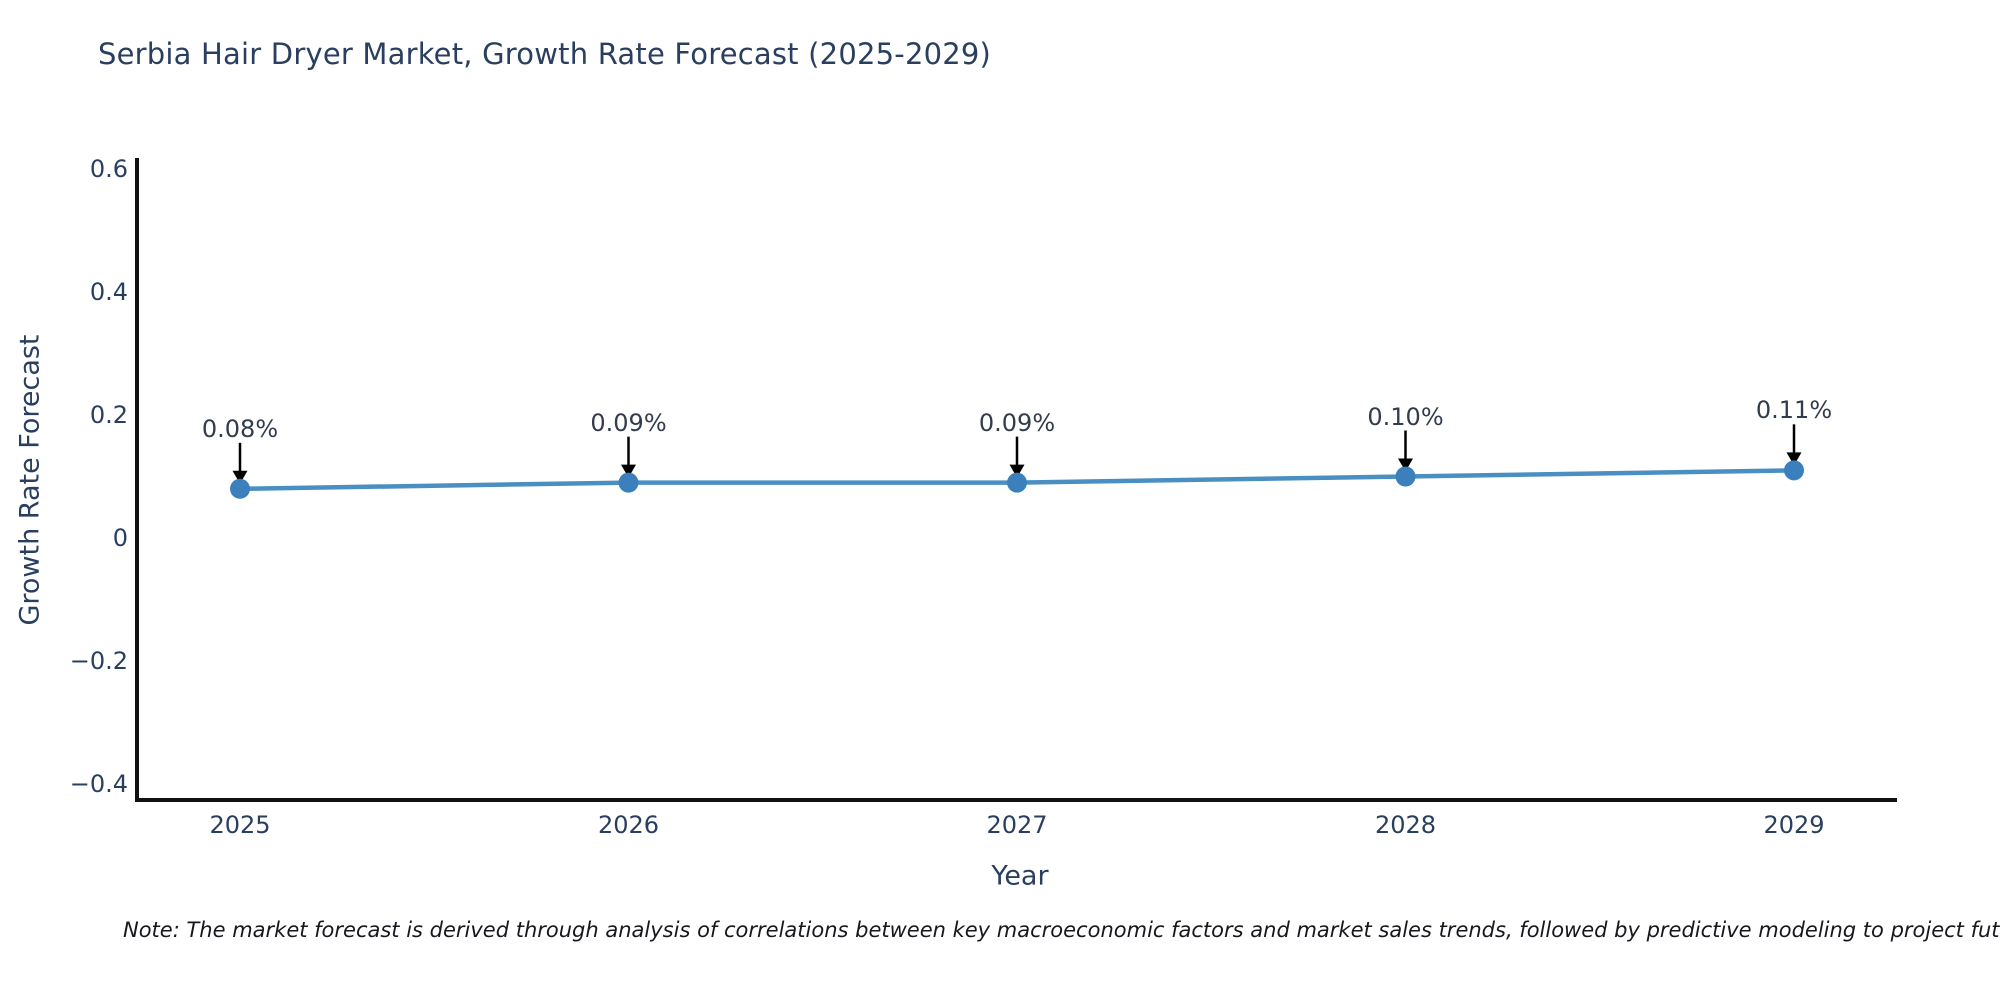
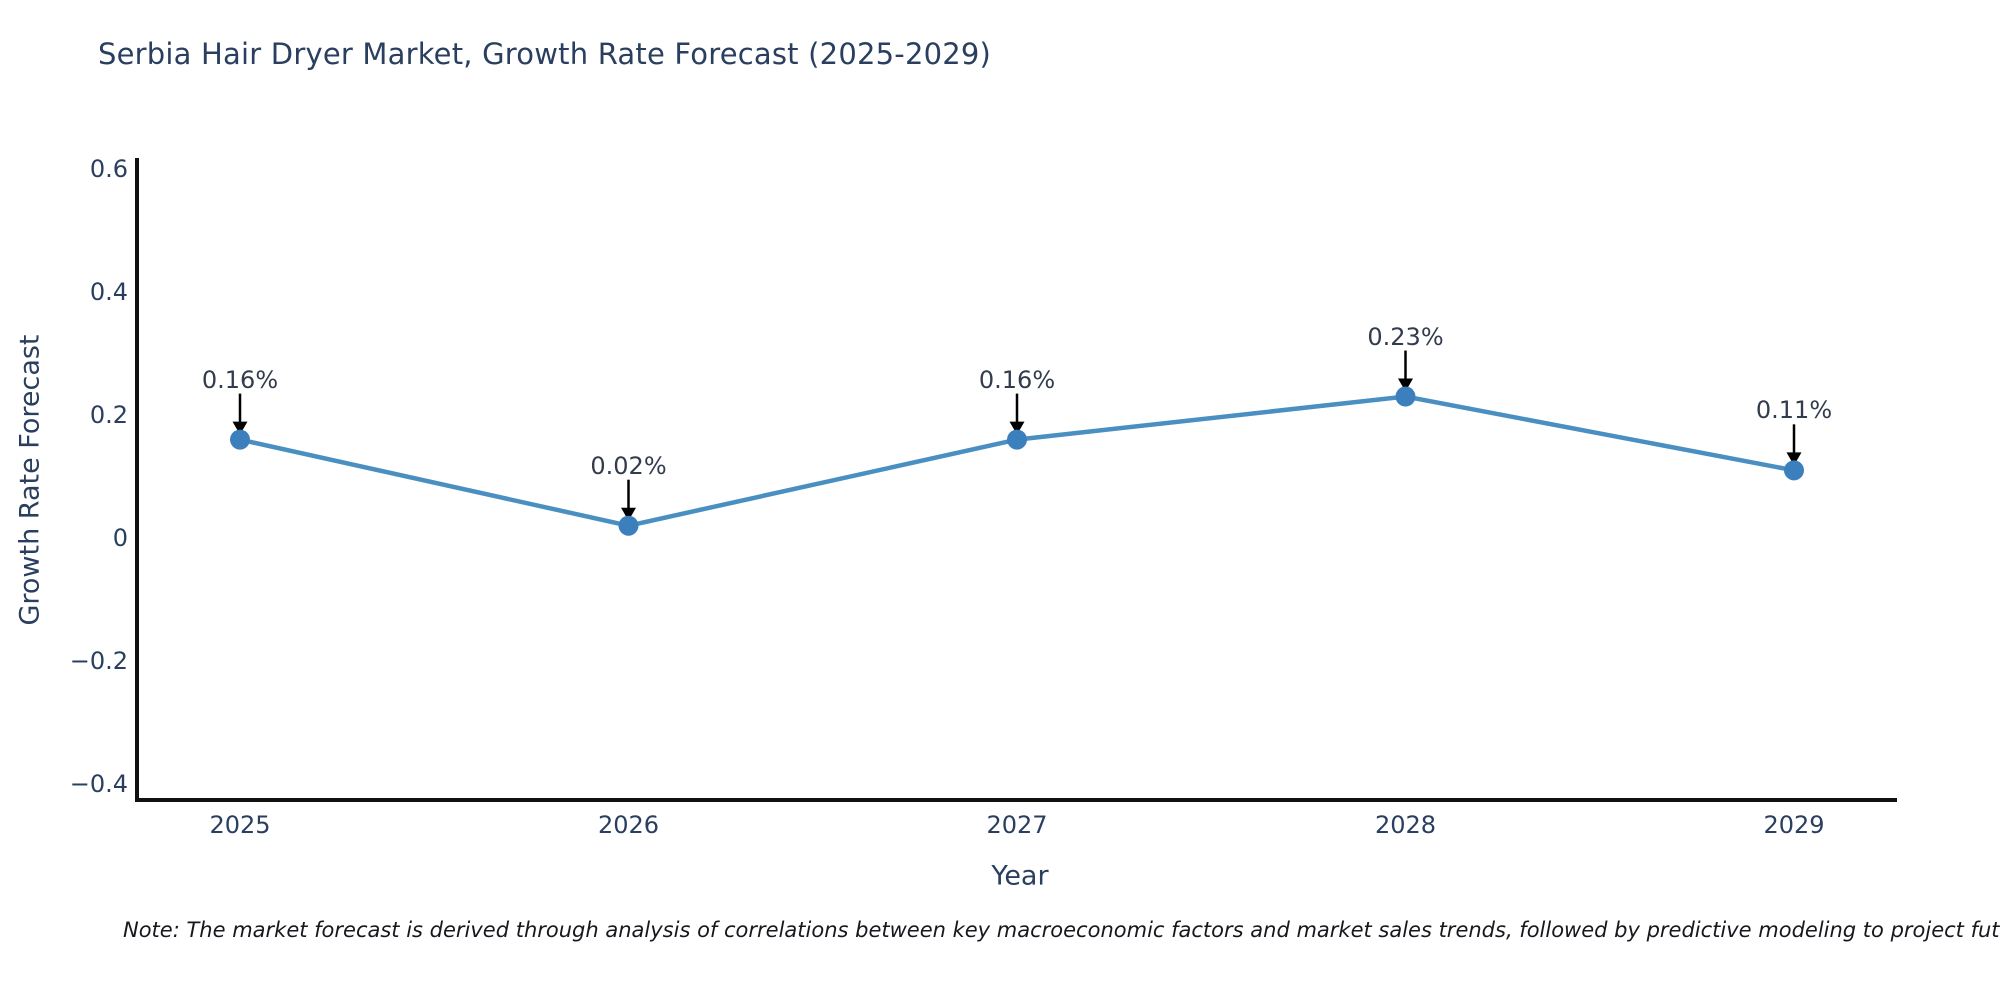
2025: 0.08% -> 0.16%
2026: 0.09% -> 0.02%
2027: 0.09% -> 0.16%
2028: 0.10% -> 0.23%
